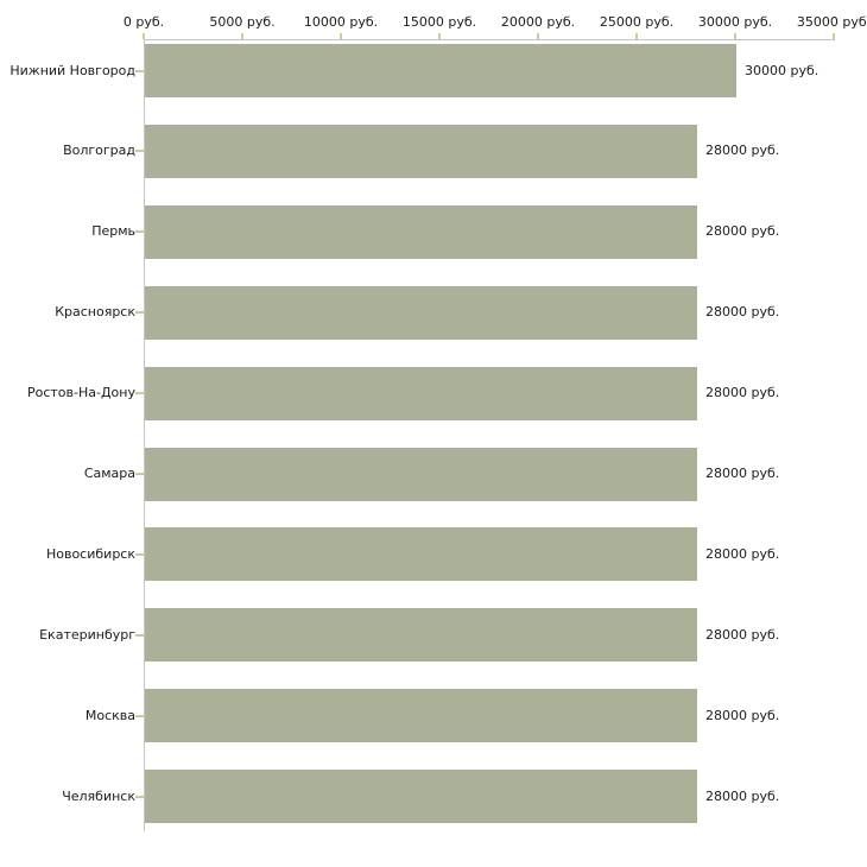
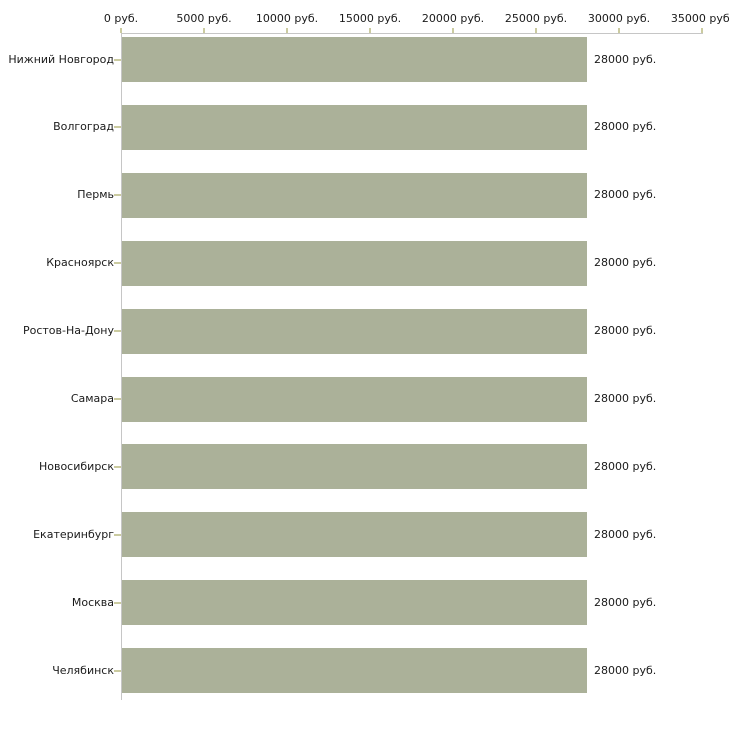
Нижний Новгород: 30000 -> 28000
